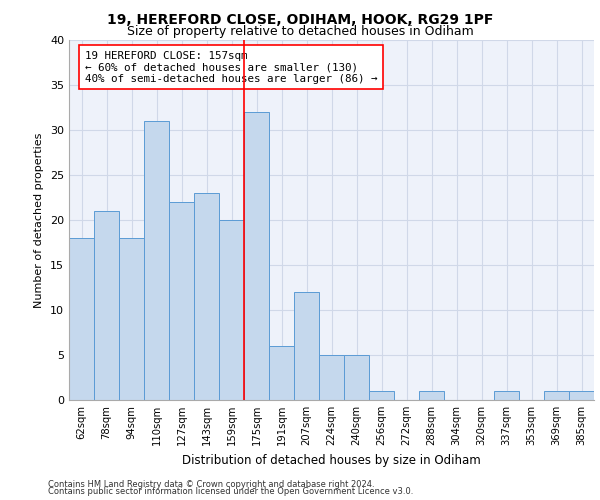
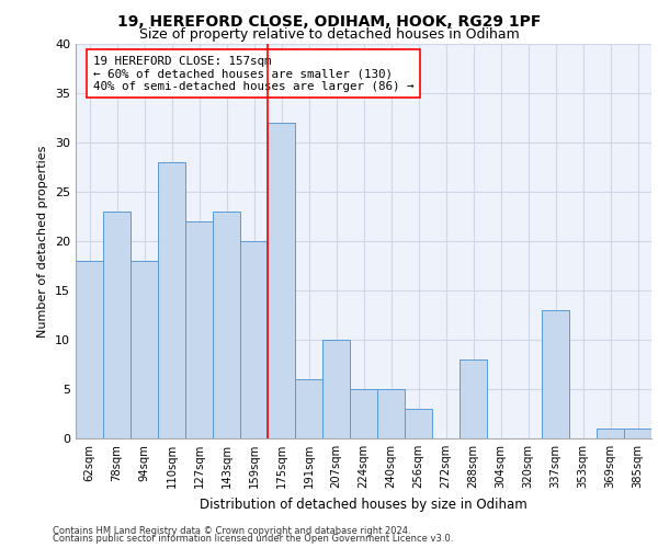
78sqm: 21 -> 23
110sqm: 31 -> 28
207sqm: 12 -> 10
256sqm: 1 -> 3
288sqm: 1 -> 8
337sqm: 1 -> 13
